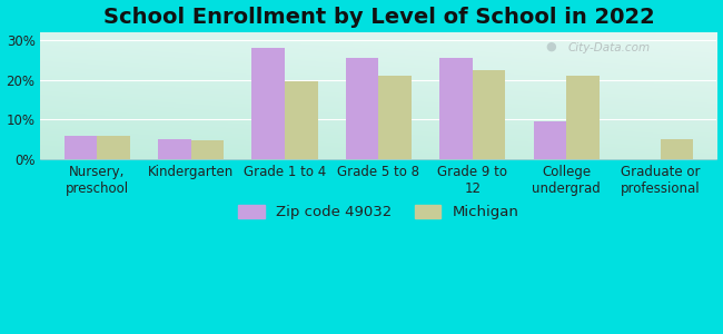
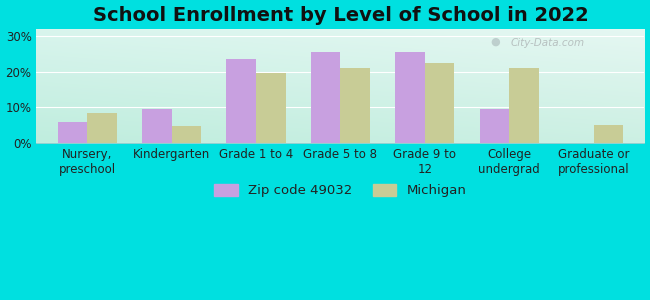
Michigan/Nursery, preschool: 6.0% -> 8.5%
Zip code 49032/Kindergarten: 5.0% -> 9.5%
Zip code 49032/Grade 1 to 4: 28.0% -> 23.5%
